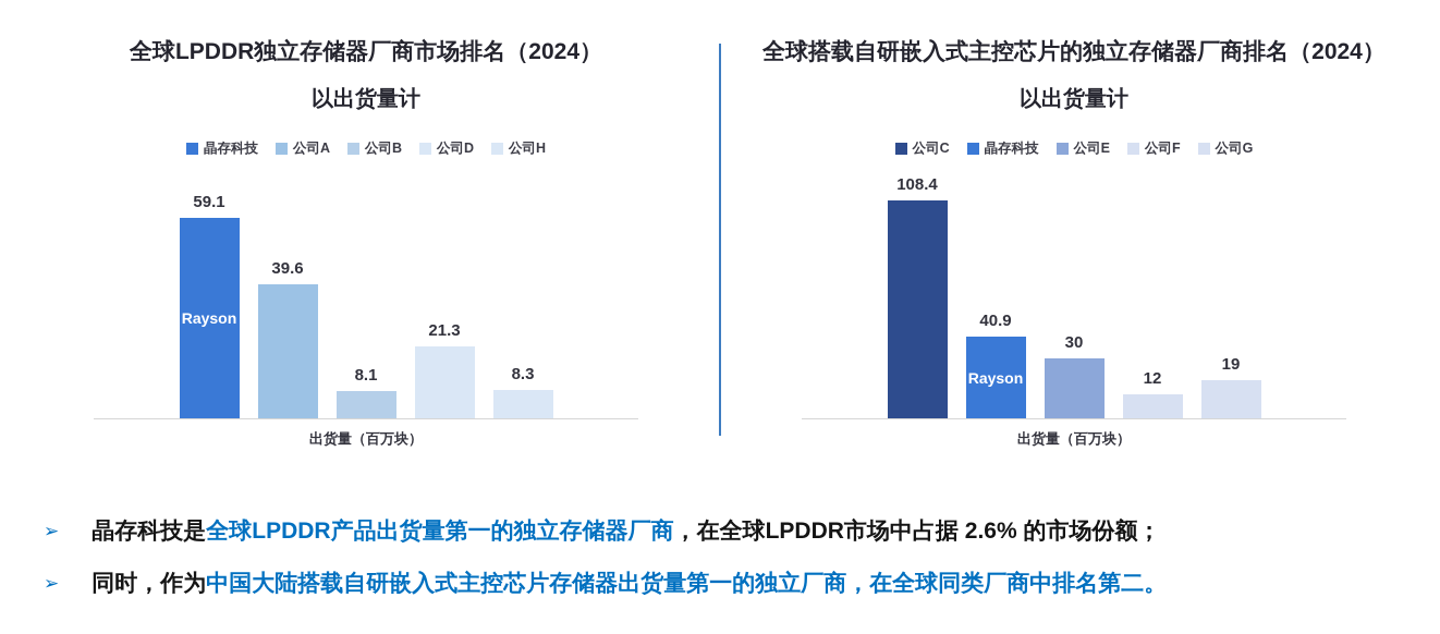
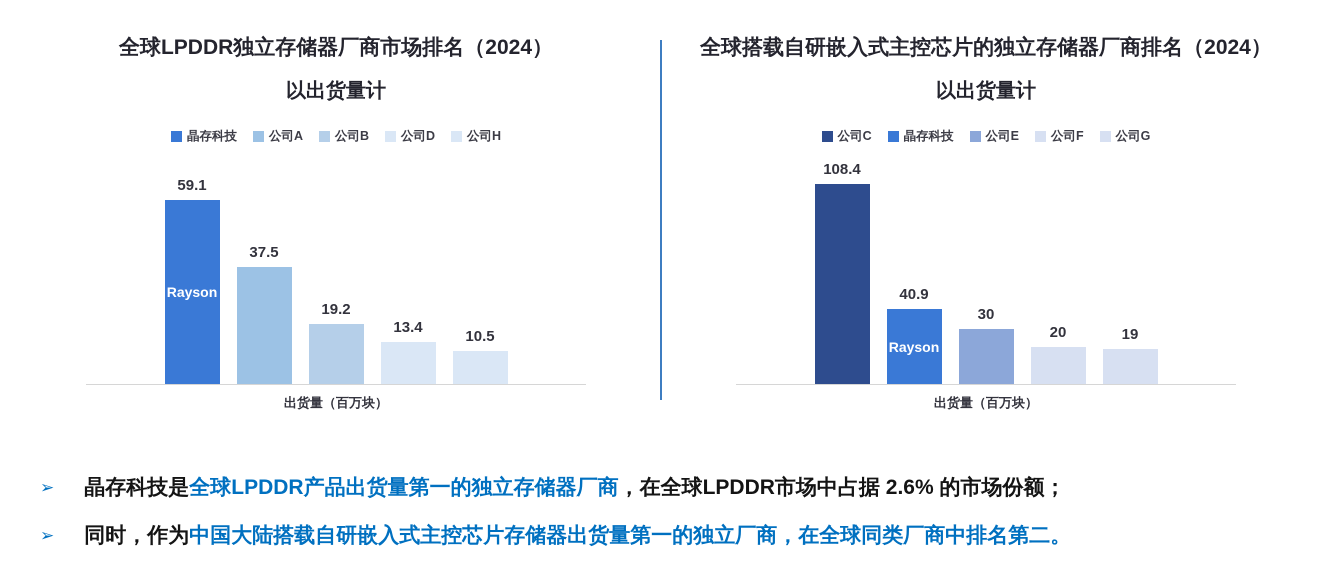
全球LPDDR独立存储器厂商市场排名（2024）/公司A: 39.6 -> 37.5
全球LPDDR独立存储器厂商市场排名（2024）/公司B: 8.1 -> 19.2
全球LPDDR独立存储器厂商市场排名（2024）/公司D: 21.3 -> 13.4
全球LPDDR独立存储器厂商市场排名（2024）/公司H: 8.3 -> 10.5
全球搭载自研嵌入式主控芯片的独立存储器厂商排名（2024）/公司F: 12 -> 20
